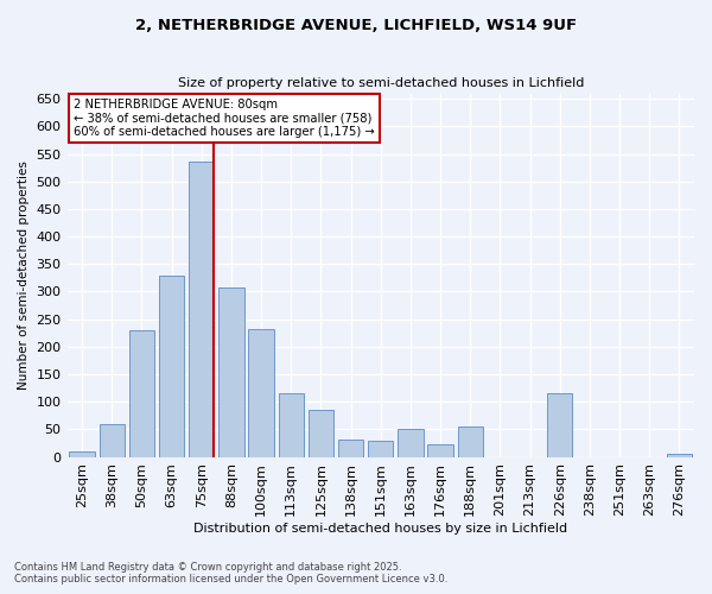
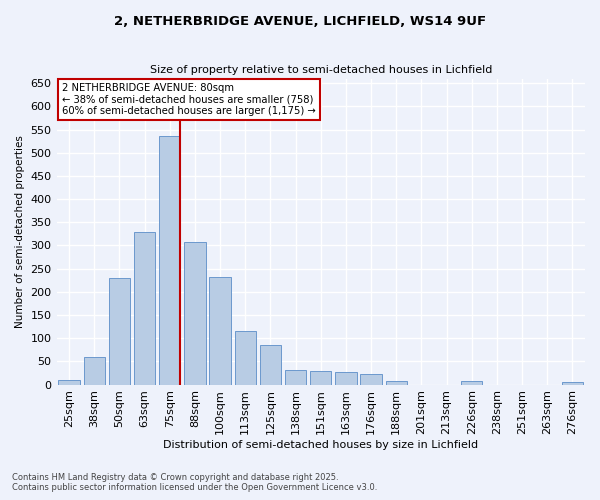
163sqm: 50 -> 28
188sqm: 55 -> 7
226sqm: 115 -> 7
